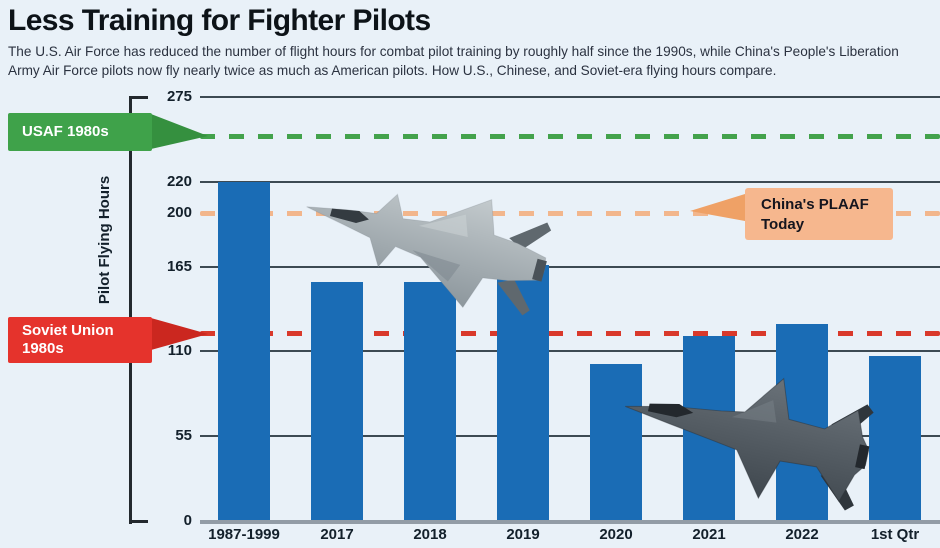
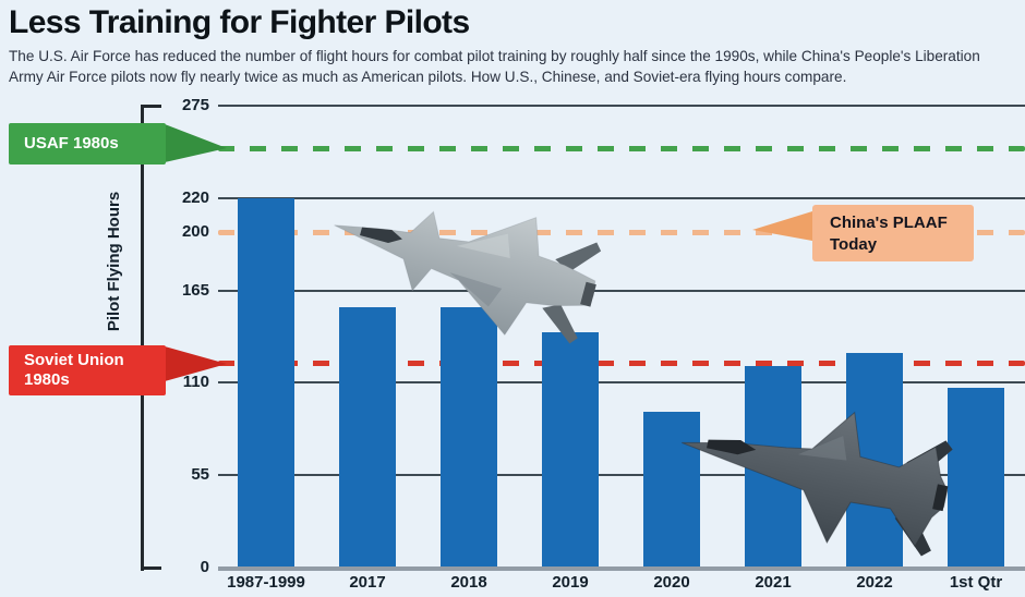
2019: 166 -> 140
2020: 102 -> 93
